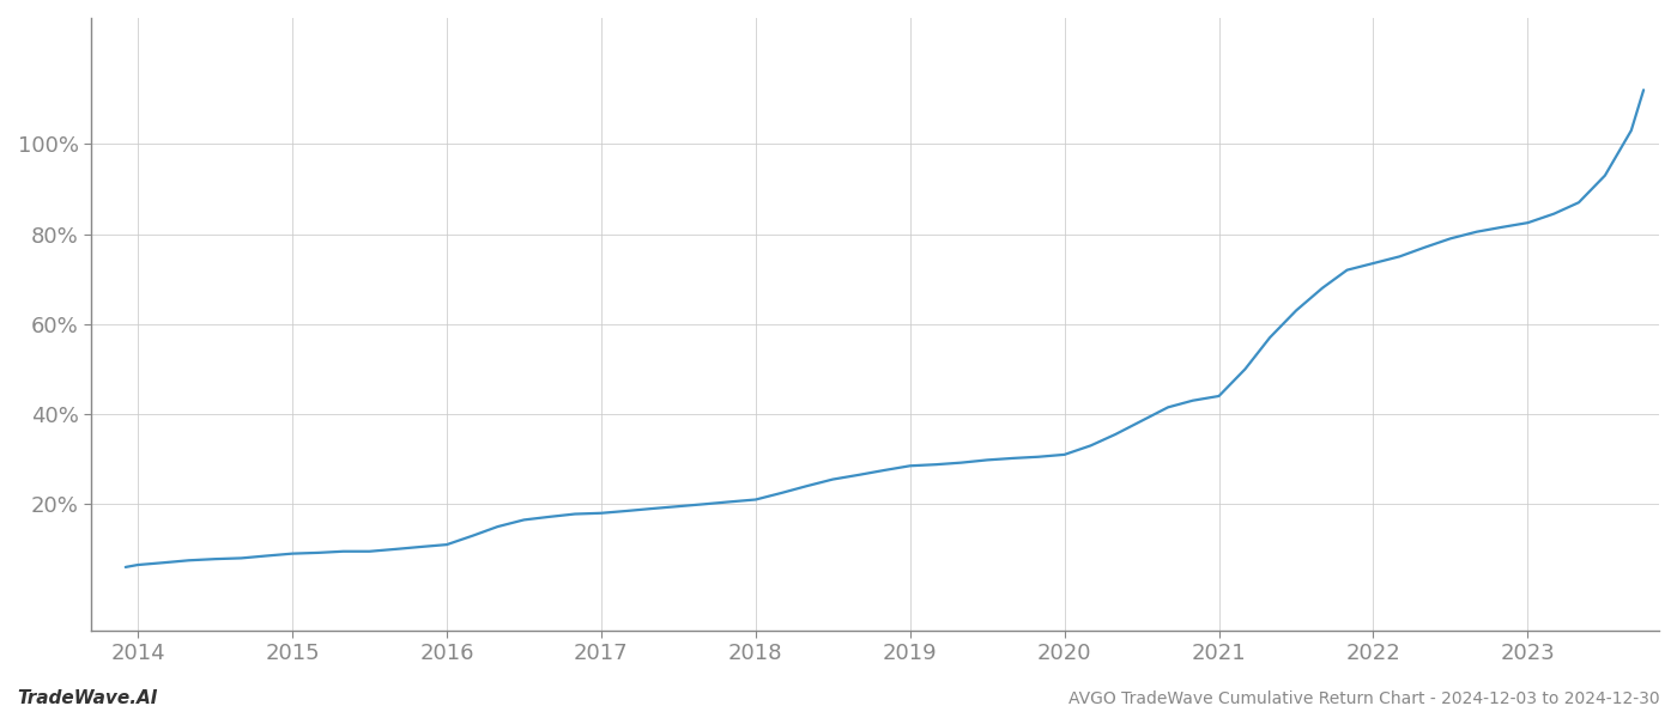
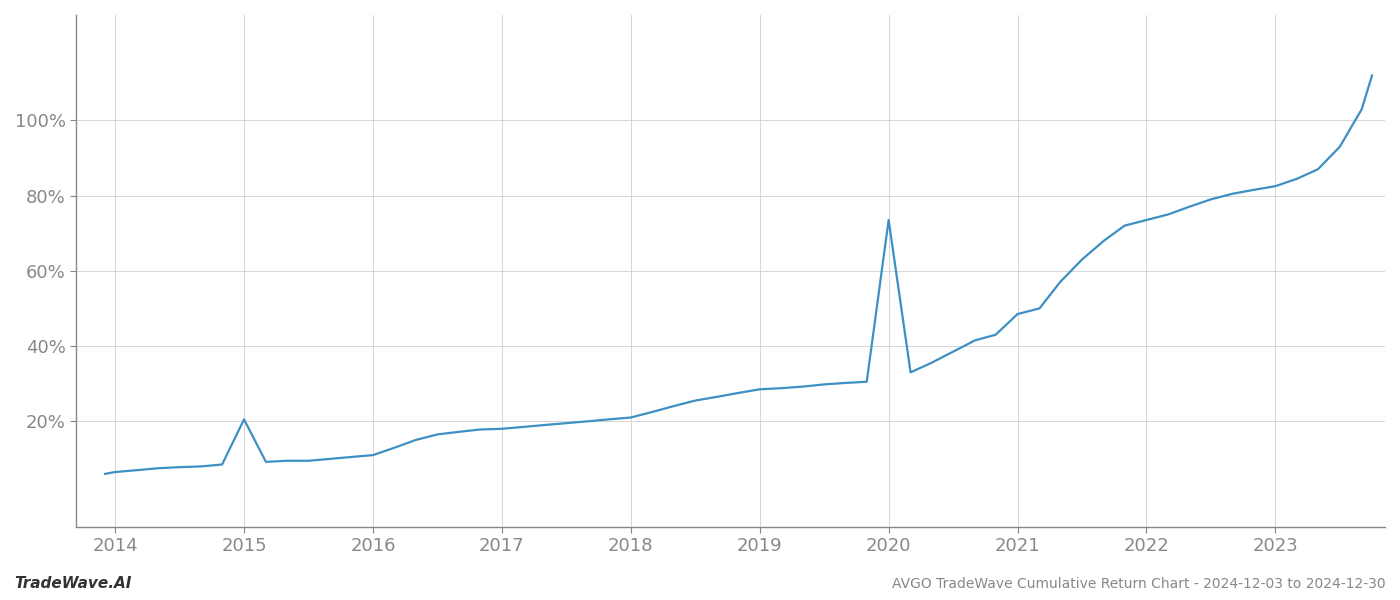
2015: 9.0% -> 20.5%
2020: 31.0% -> 73.5%
2021: 44.0% -> 48.5%
